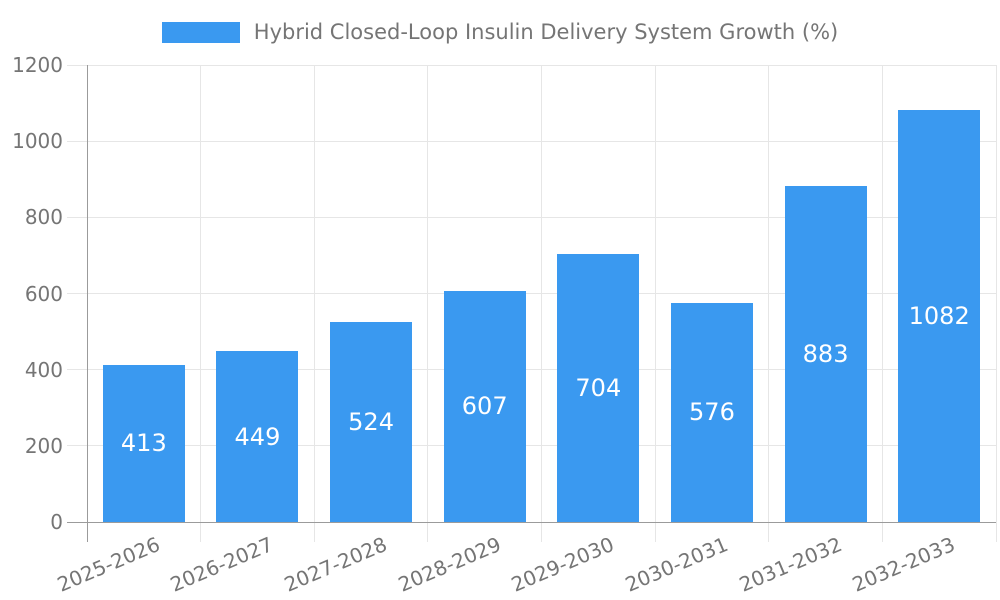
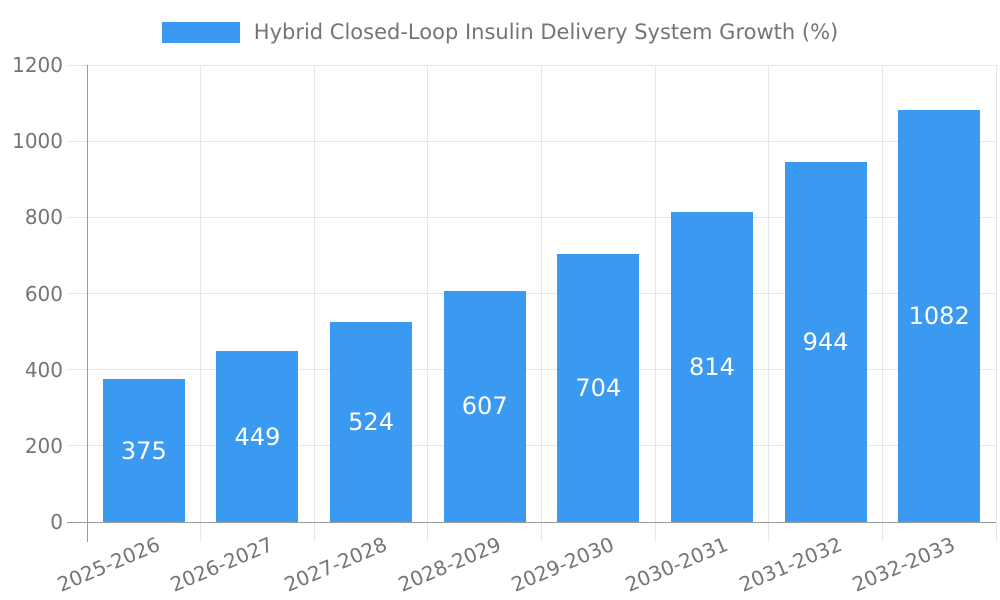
2025-2026: 413 -> 375
2030-2031: 576 -> 814
2031-2032: 883 -> 944
